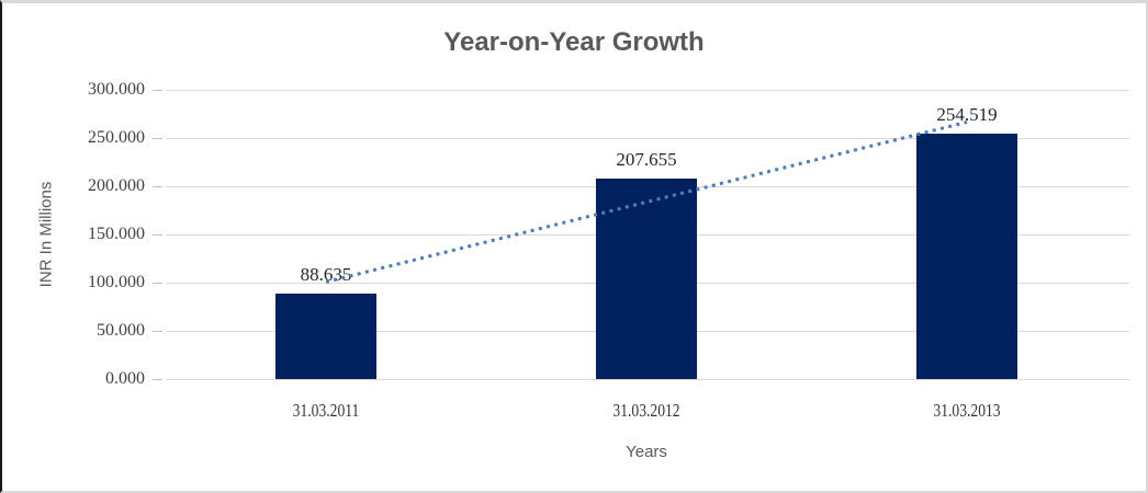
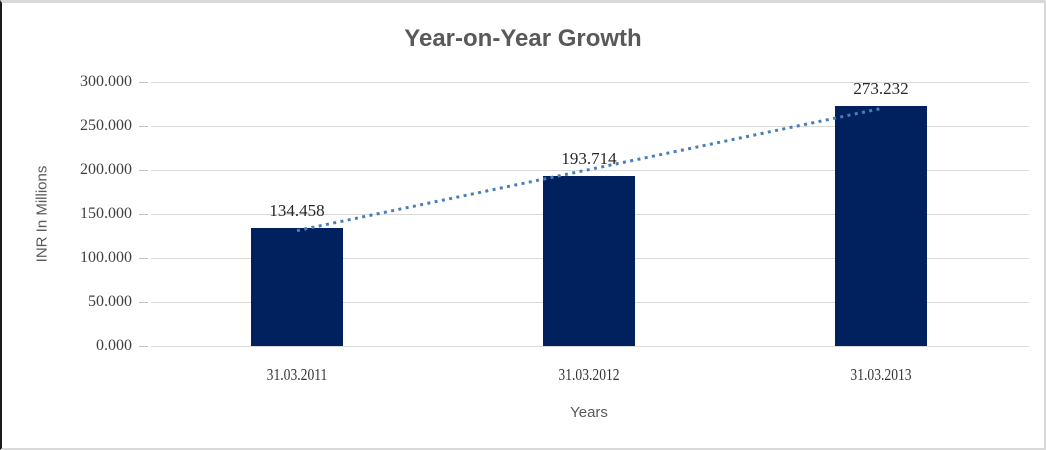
31.03.2011: 88.635 -> 134.458
31.03.2012: 207.655 -> 193.714
31.03.2013: 254.519 -> 273.232
